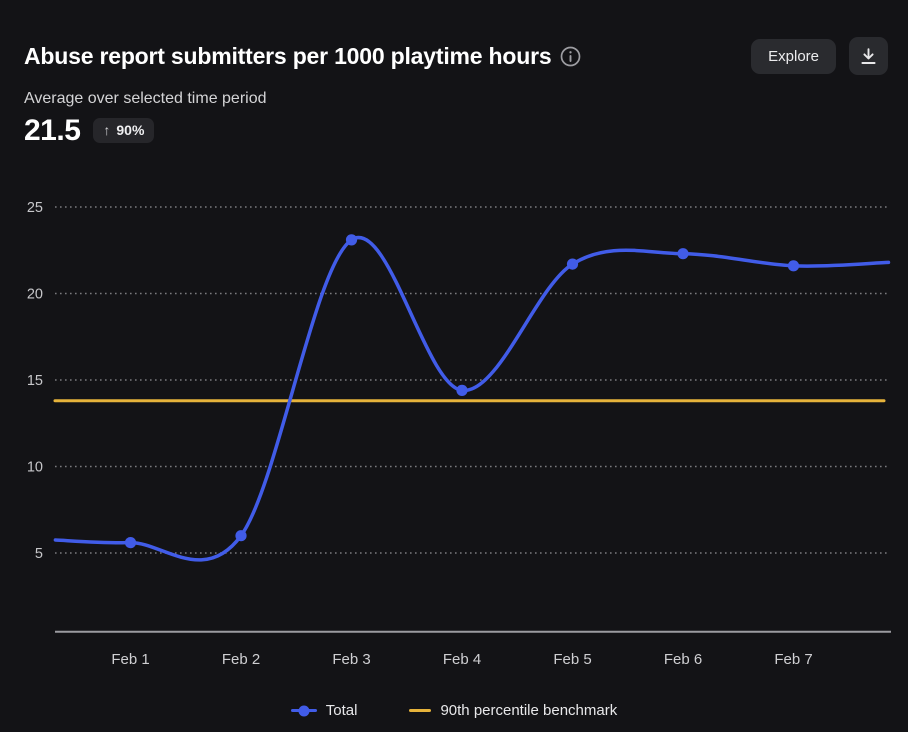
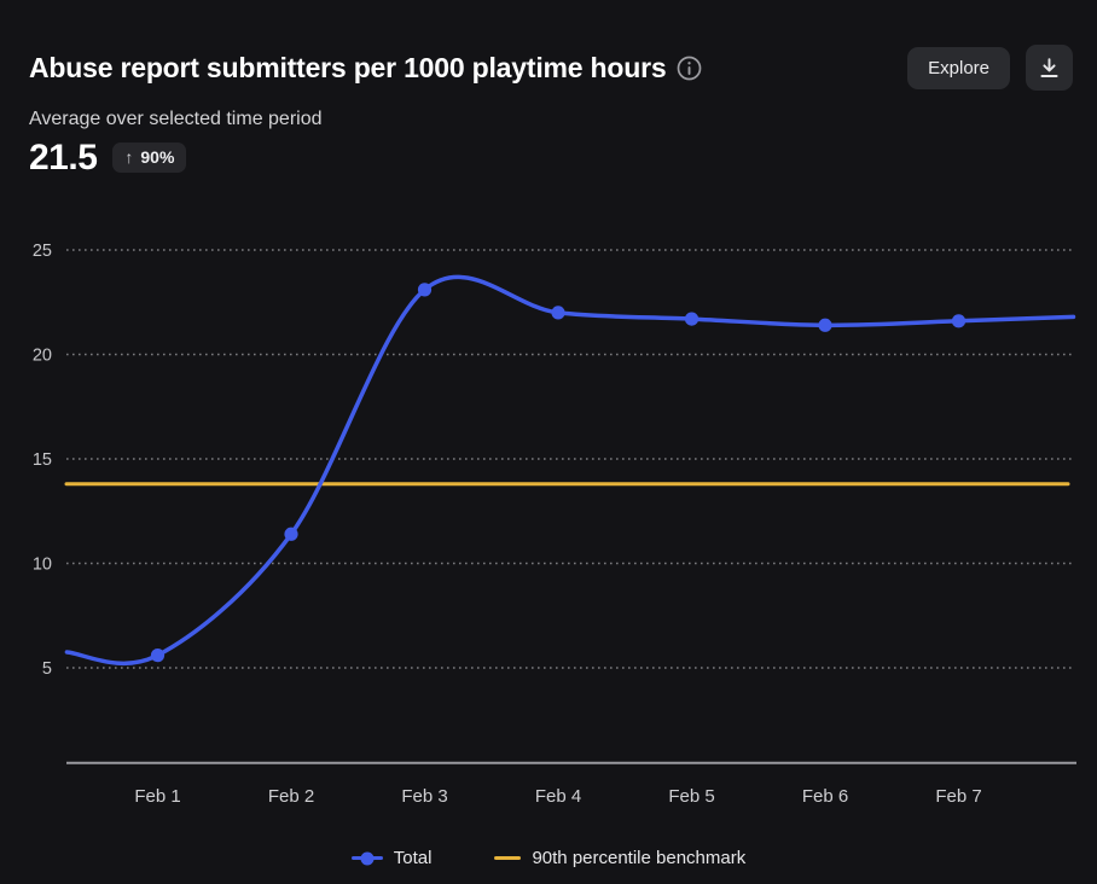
Feb 2: 6.0 -> 11.4
Feb 4: 14.4 -> 22.0
Feb 6: 22.3 -> 21.4
